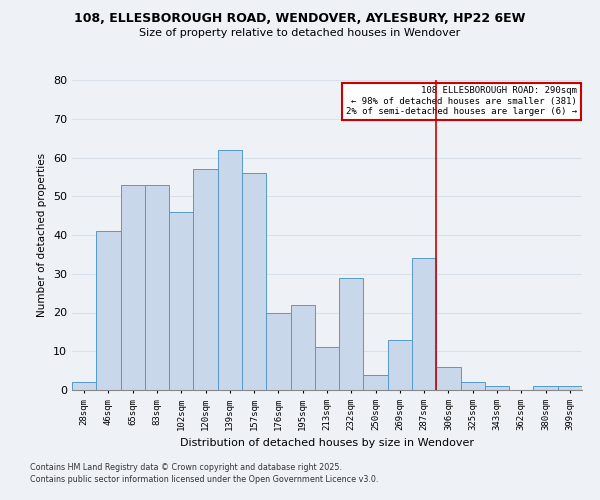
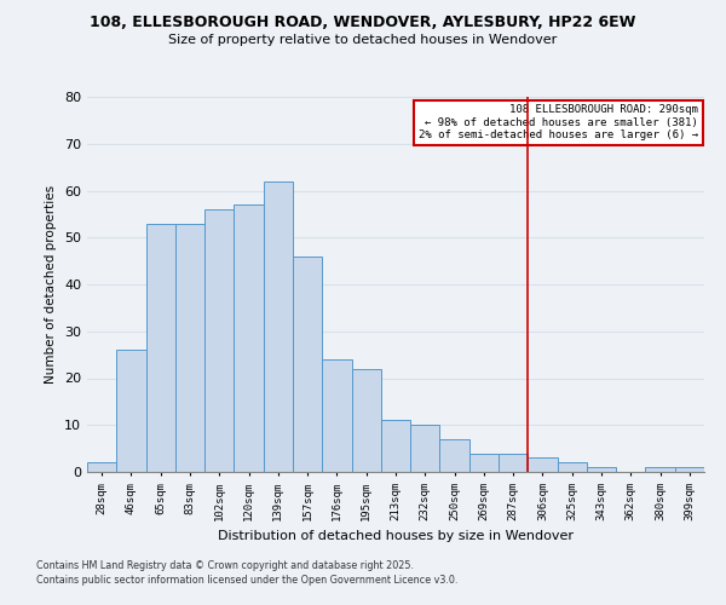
46sqm: 41 -> 26
102sqm: 46 -> 56
157sqm: 56 -> 46
176sqm: 20 -> 24
232sqm: 29 -> 10
250sqm: 4 -> 7
269sqm: 13 -> 4
287sqm: 34 -> 4
306sqm: 6 -> 3
